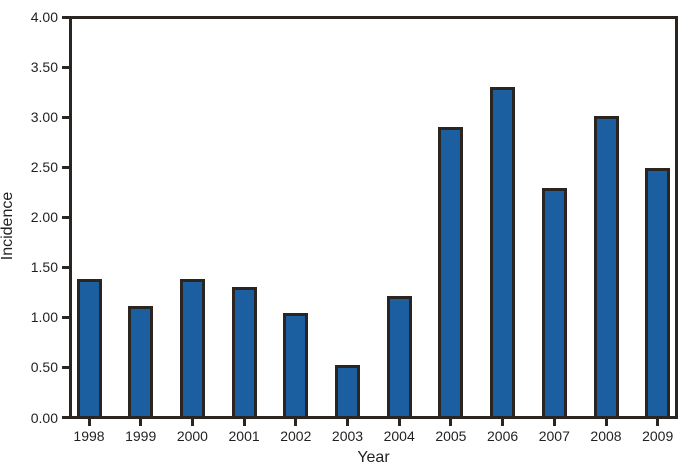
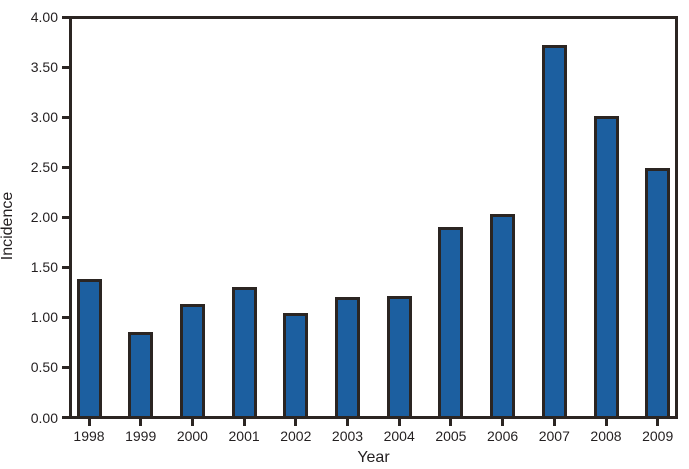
1999: 1.11 -> 0.85
2000: 1.38 -> 1.13
2003: 0.52 -> 1.20
2005: 2.90 -> 1.90
2006: 3.30 -> 2.03
2007: 2.29 -> 3.72
